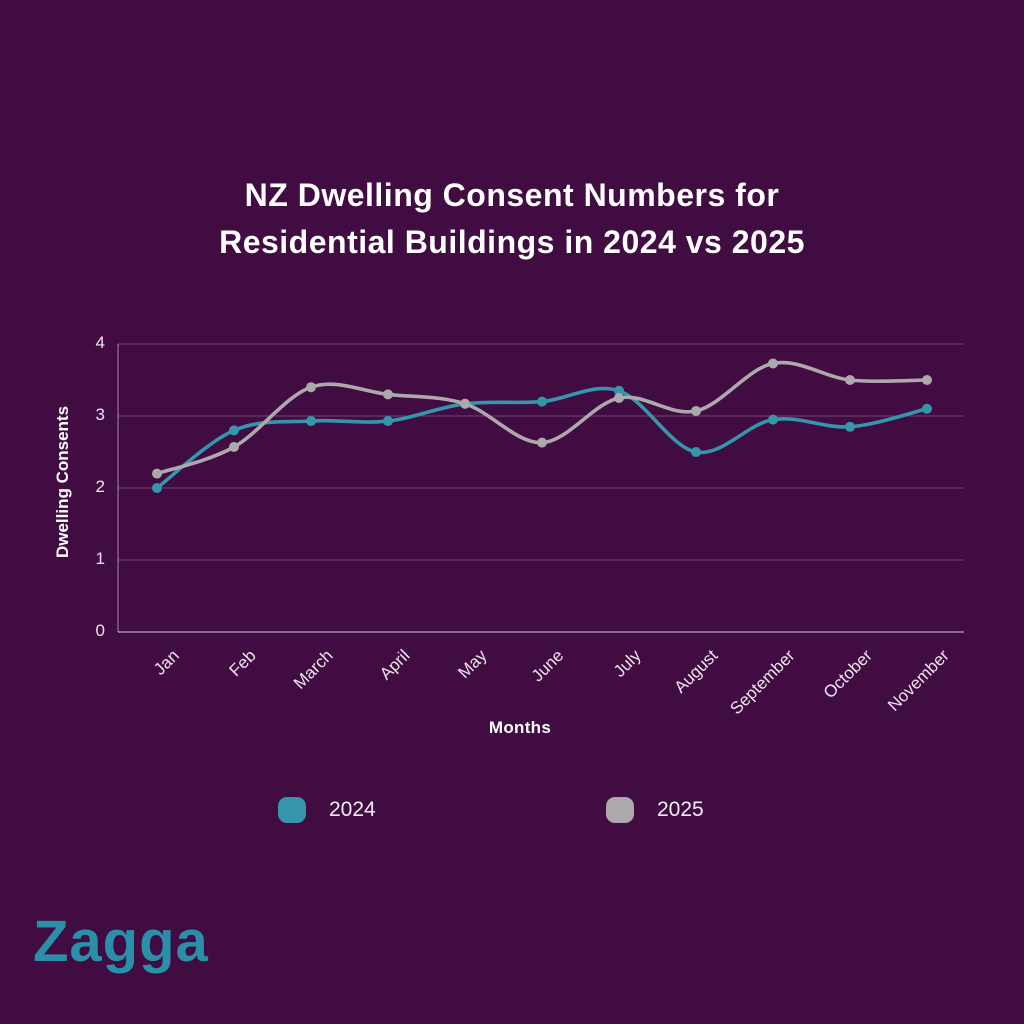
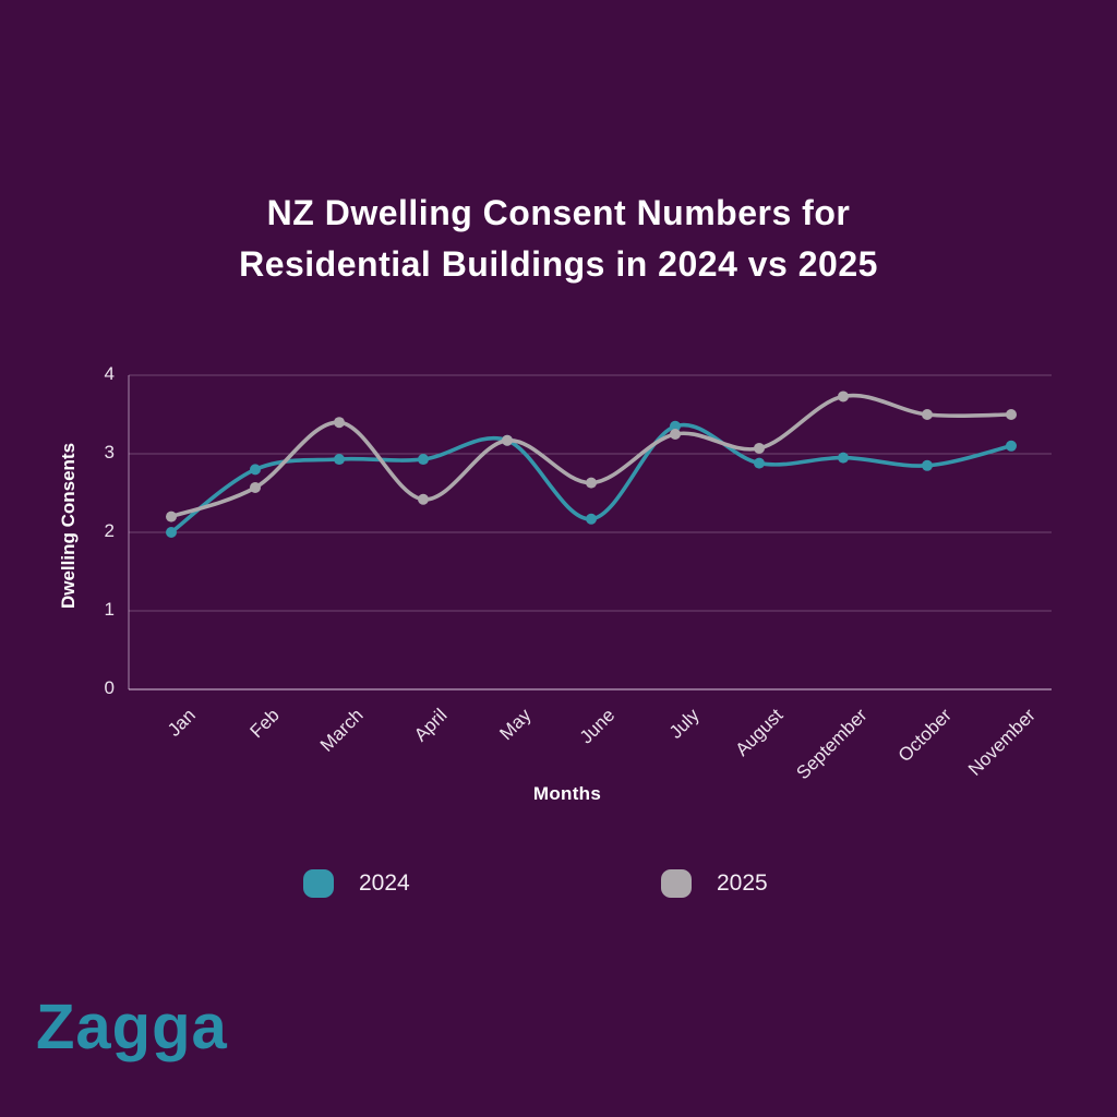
2025/April: 3.3 -> 2.4
2024/June: 3.2 -> 2.2
2024/August: 2.5 -> 2.9
